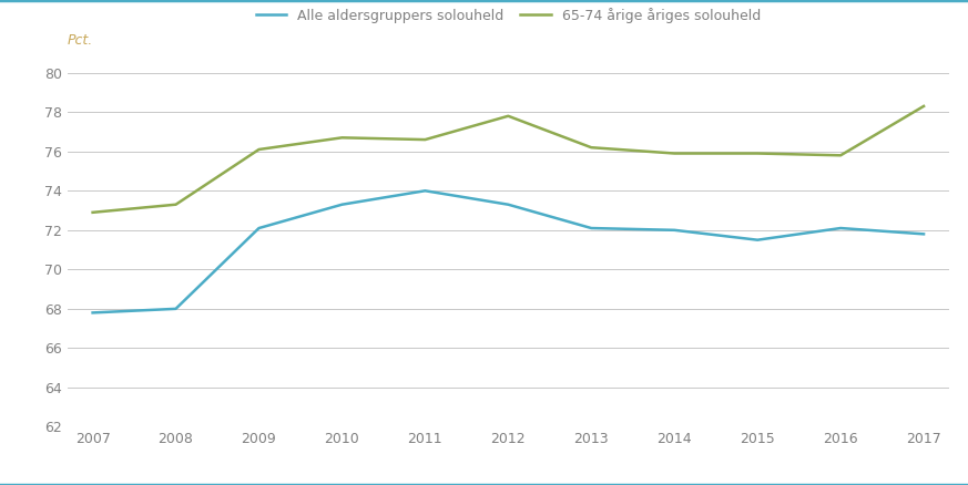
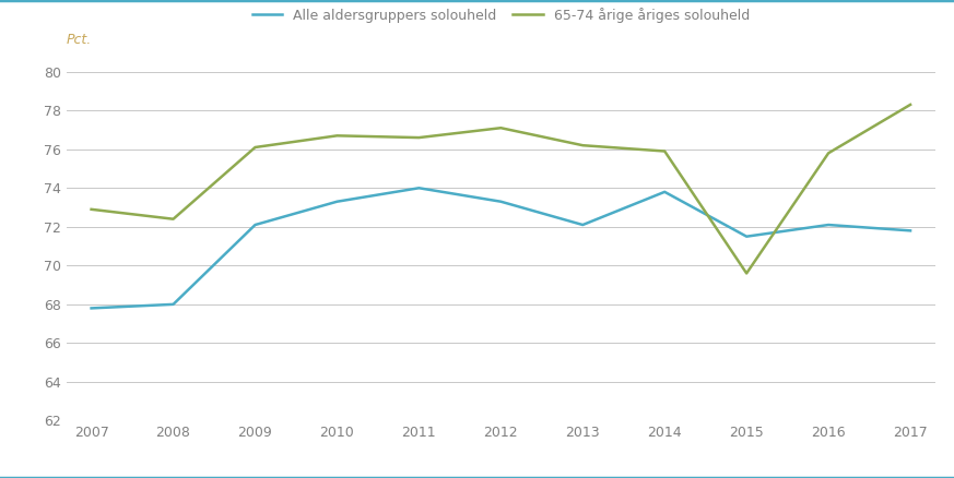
65-74 årige åriges solouheld/2008: 73.3 -> 72.4
65-74 årige åriges solouheld/2012: 77.8 -> 77.1
Alle aldersgruppers solouheld/2014: 72.0 -> 73.8
65-74 årige åriges solouheld/2015: 75.9 -> 69.6
